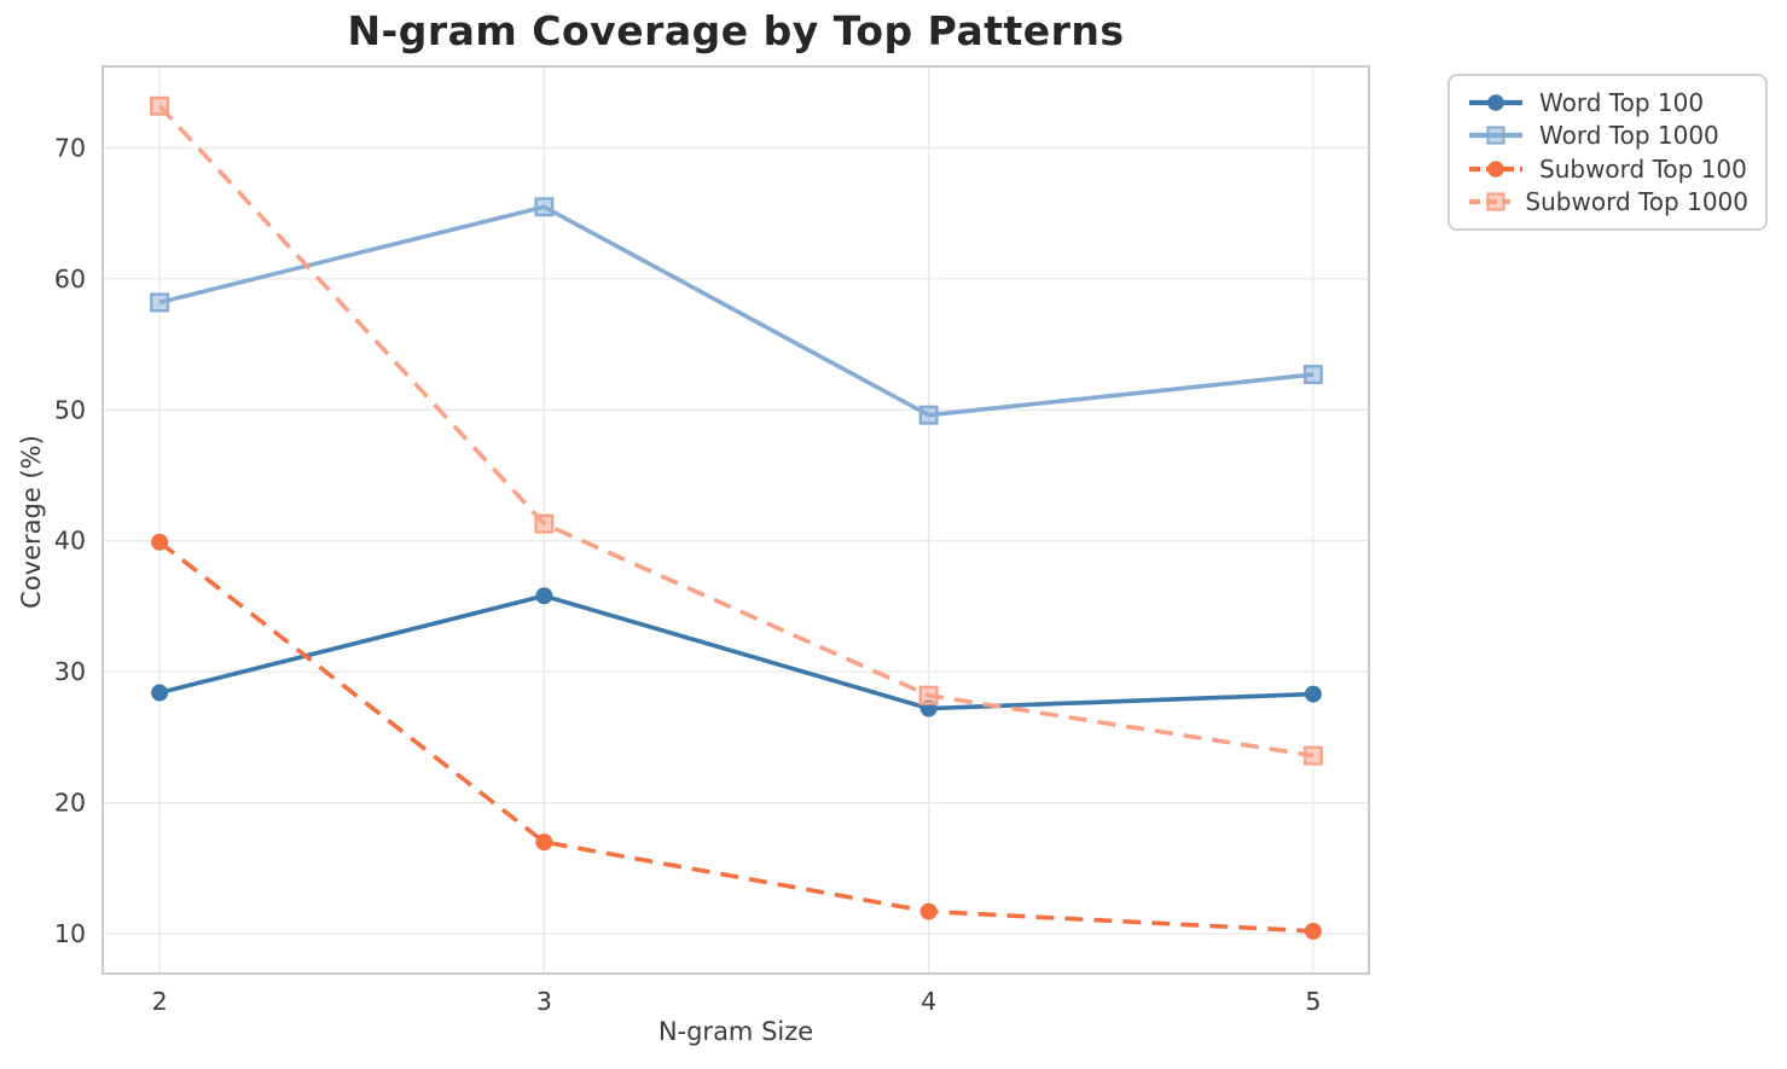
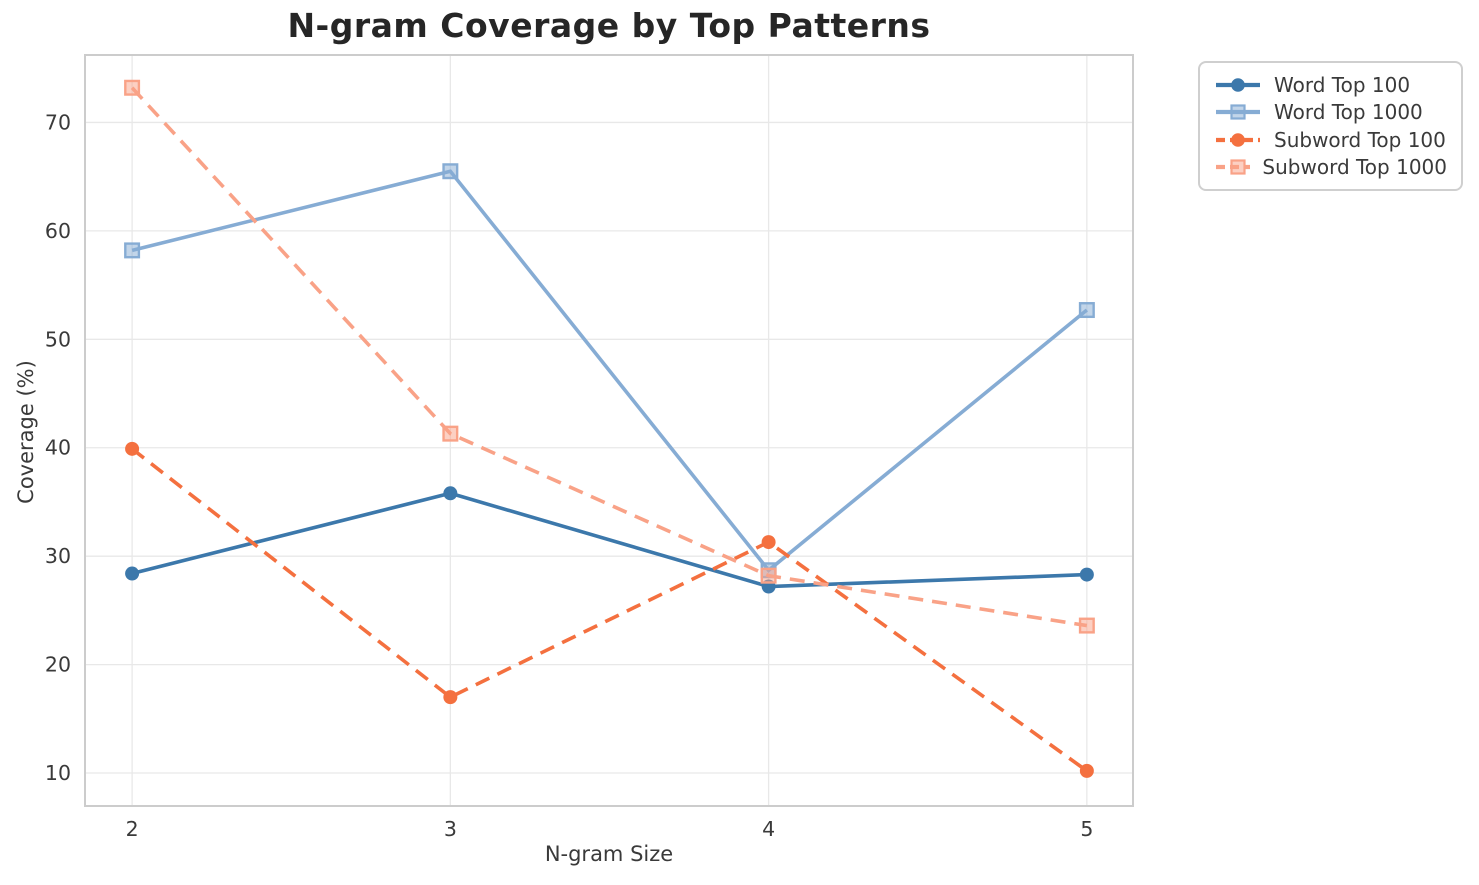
Word Top 1000/4: 49.6 -> 28.7
Subword Top 100/4: 11.7 -> 31.3
